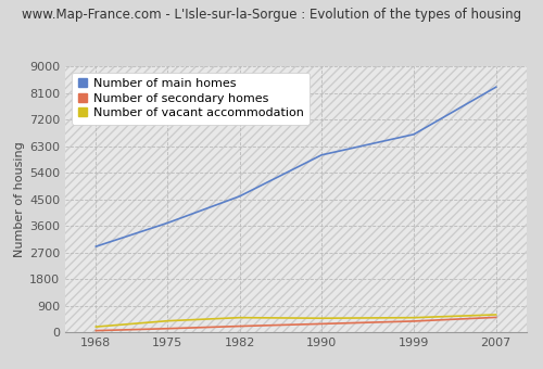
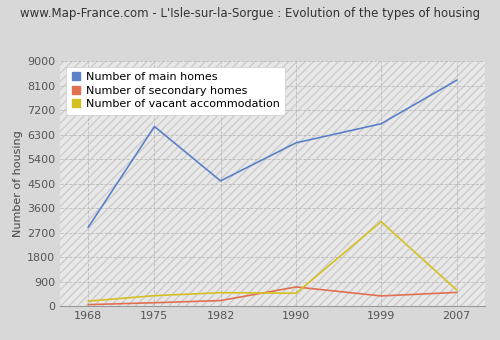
Number of main homes/1975: 3700 -> 6600
Number of secondary homes/1990: 280 -> 700
Number of vacant accommodation/1999: 490 -> 3100
